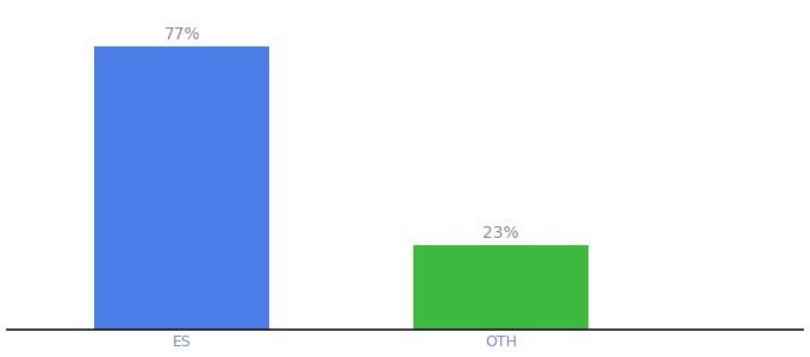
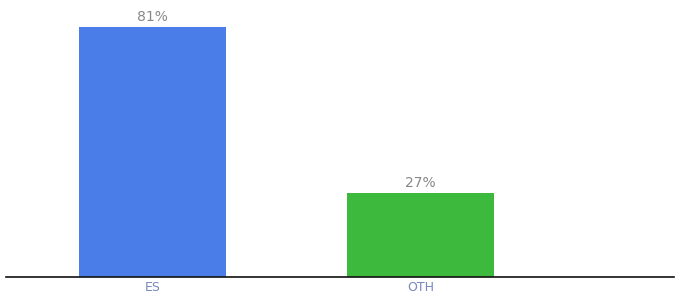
ES: 77% -> 81%
OTH: 23% -> 27%
